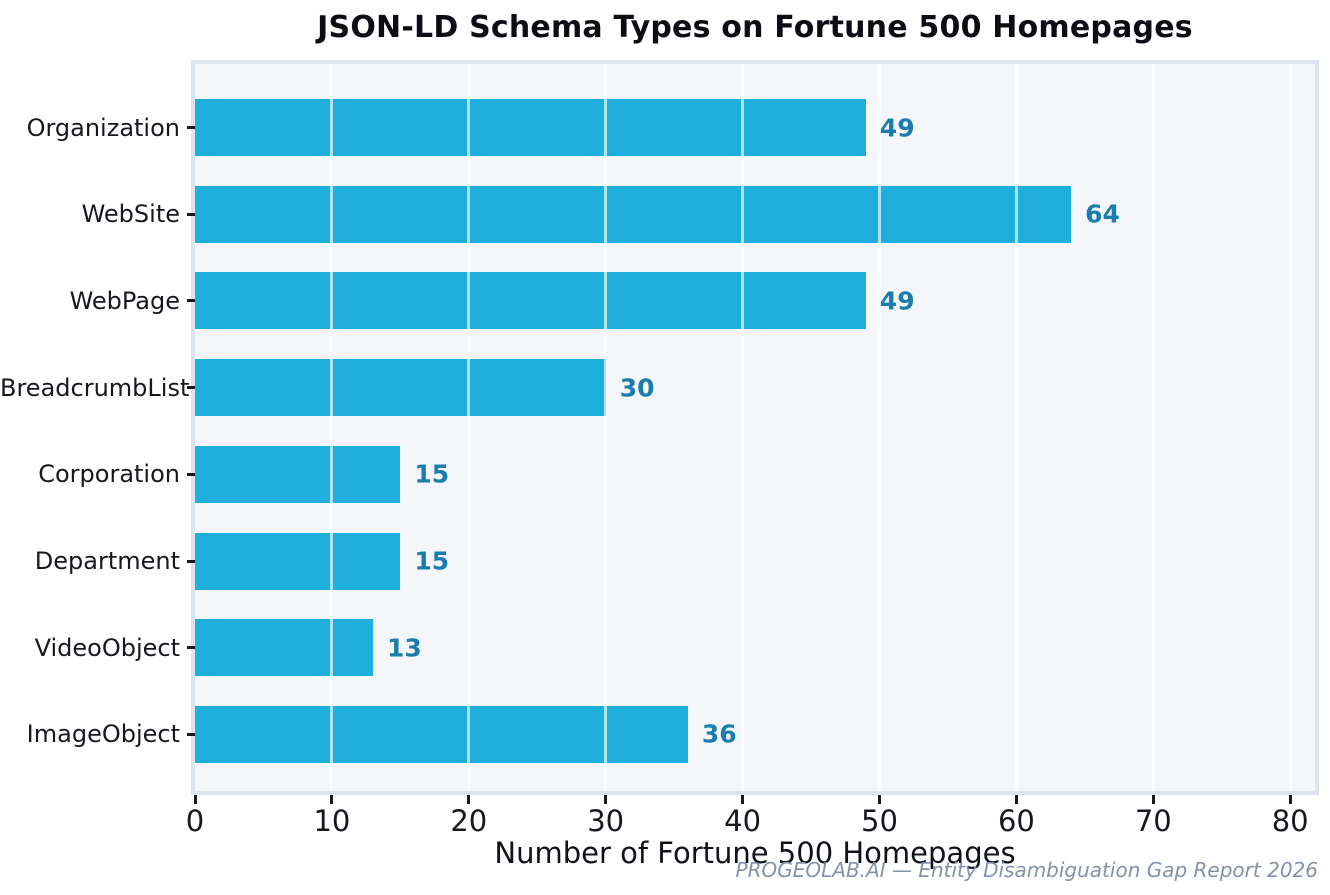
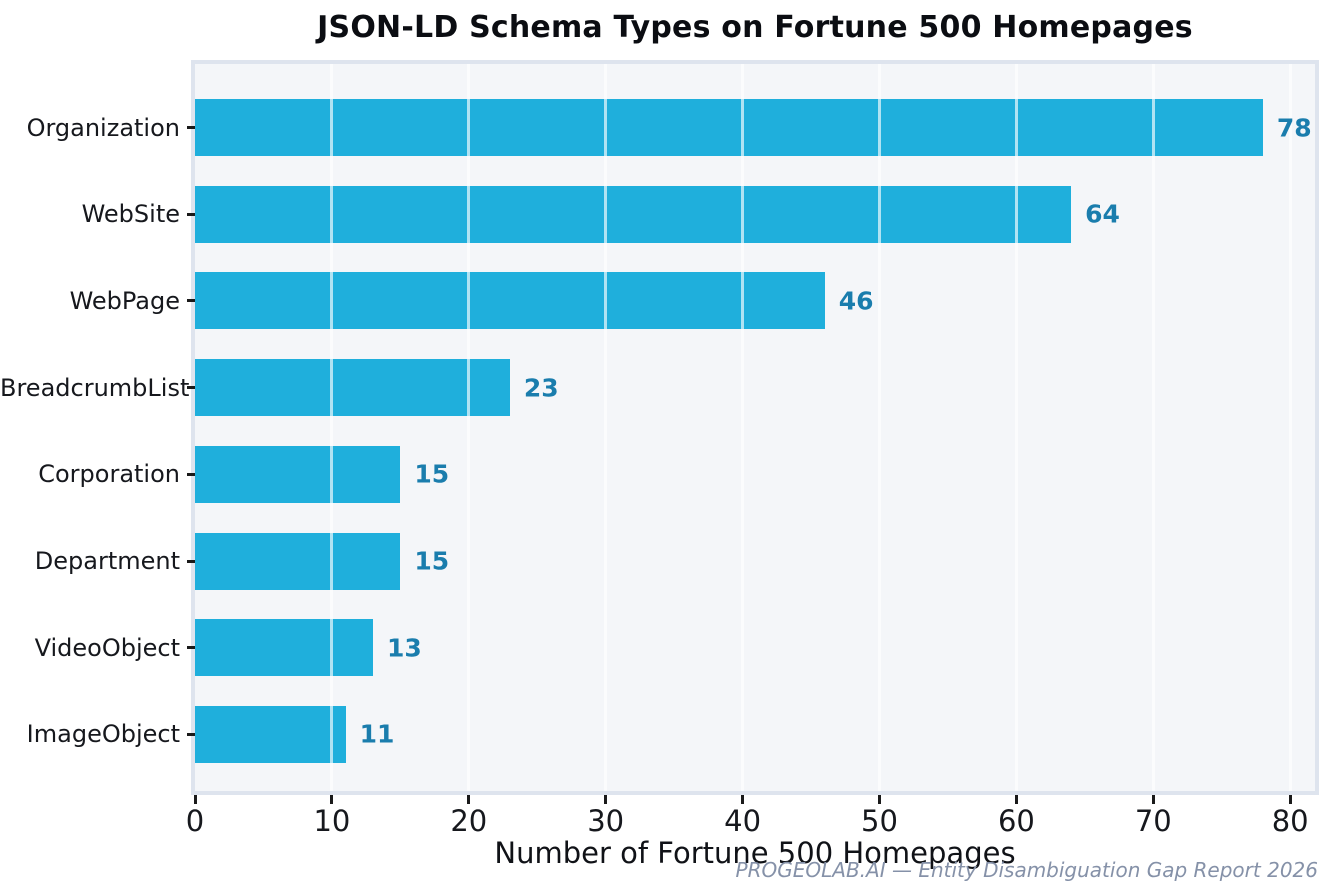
Organization: 49 -> 78
WebPage: 49 -> 46
BreadcrumbList: 30 -> 23
ImageObject: 36 -> 11
